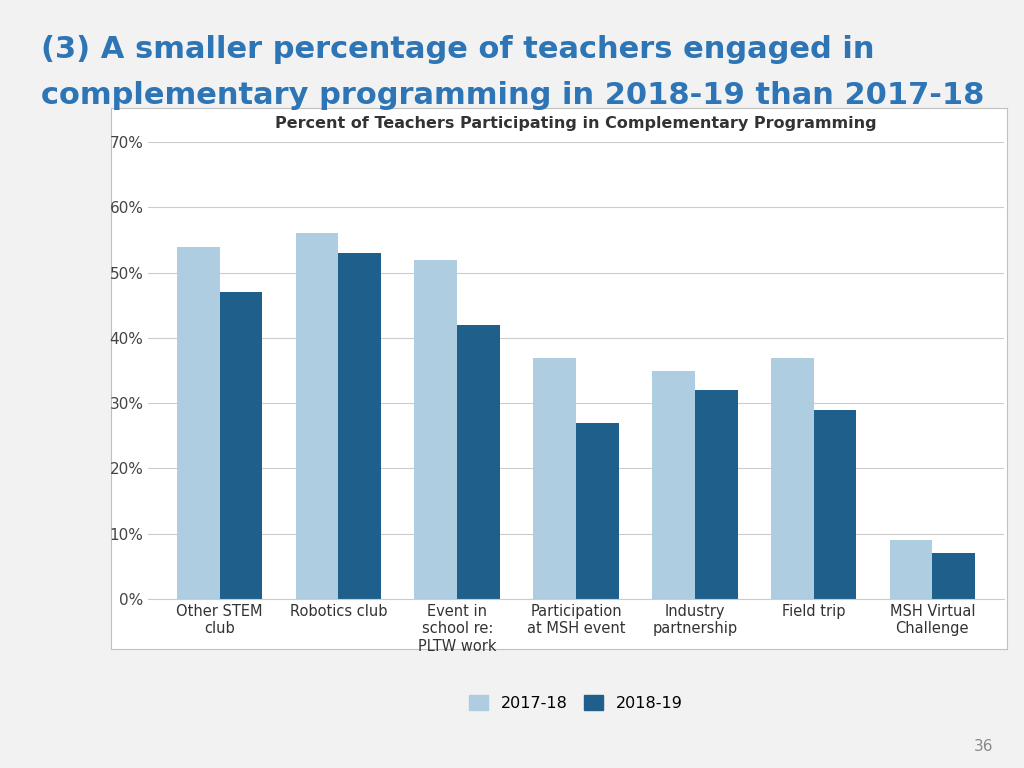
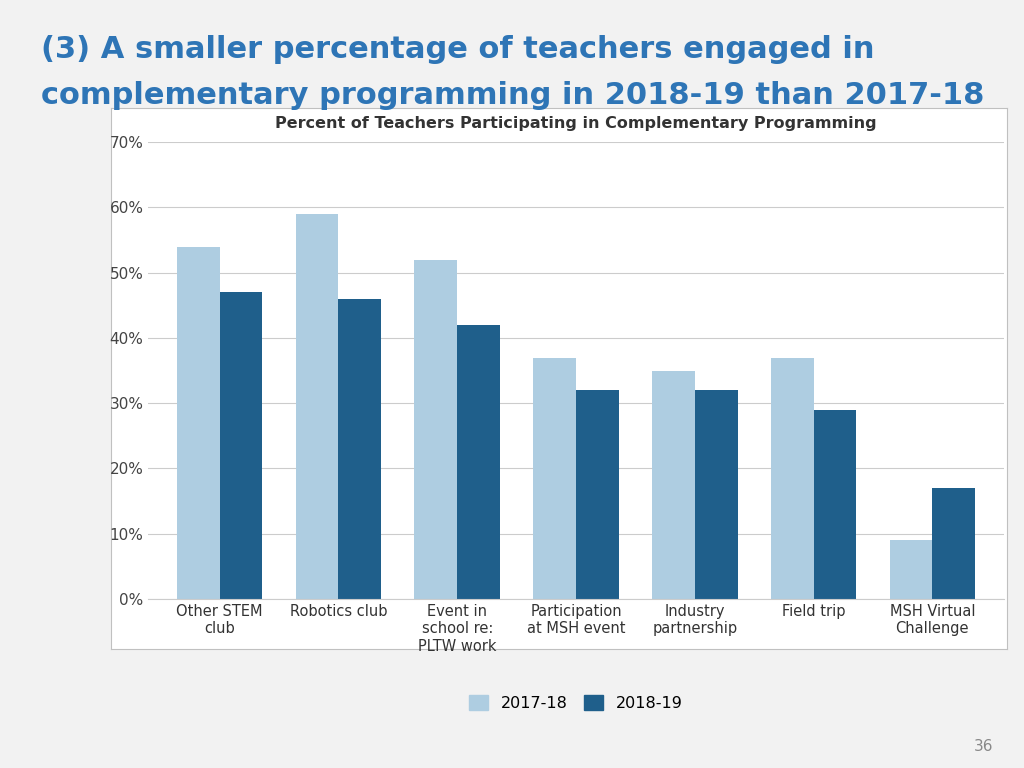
2017-18/Robotics club: 56% -> 59%
2018-19/Robotics club: 53% -> 46%
2018-19/Participation at MSH event: 27% -> 32%
2018-19/MSH Virtual Challenge: 7% -> 17%
